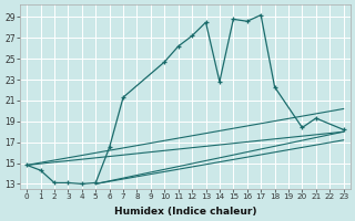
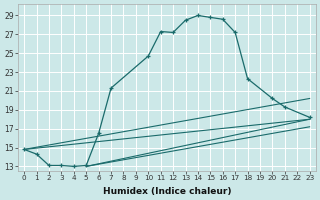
11: 26.2 -> 27.3
14: 22.8 -> 29.0
17: 29.2 -> 27.2
20: 18.4 -> 20.2
